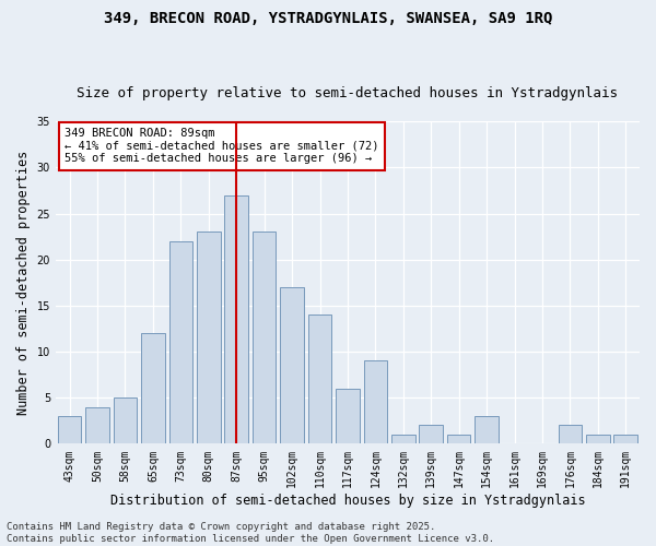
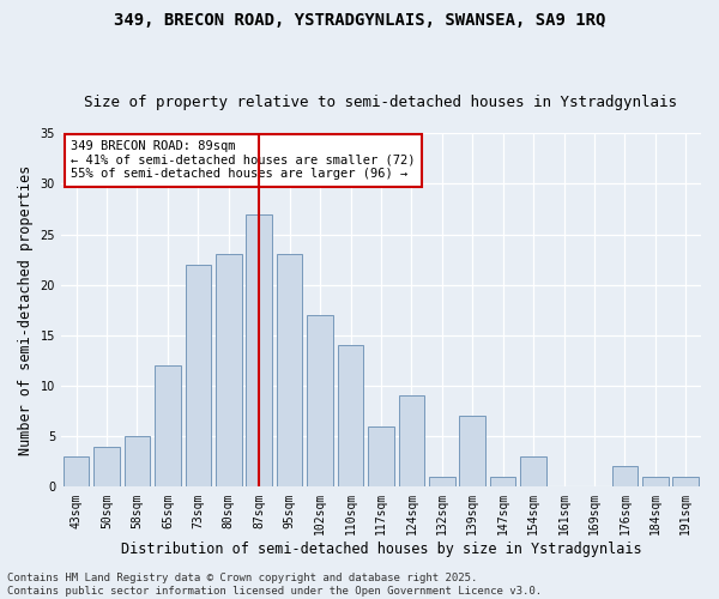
139sqm: 2 -> 7
